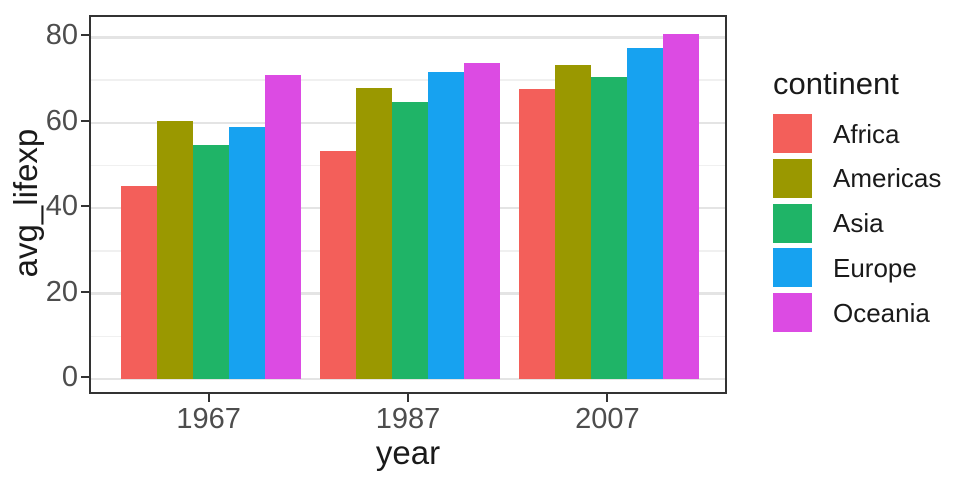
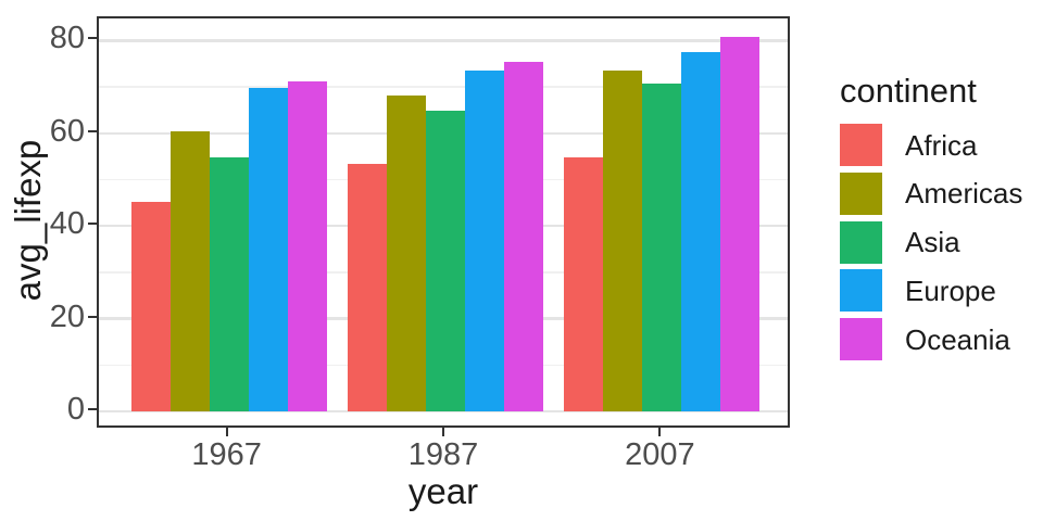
Europe/1967: 59 -> 70
Europe/1987: 72 -> 74
Oceania/1987: 74 -> 75
Africa/2007: 68 -> 55
